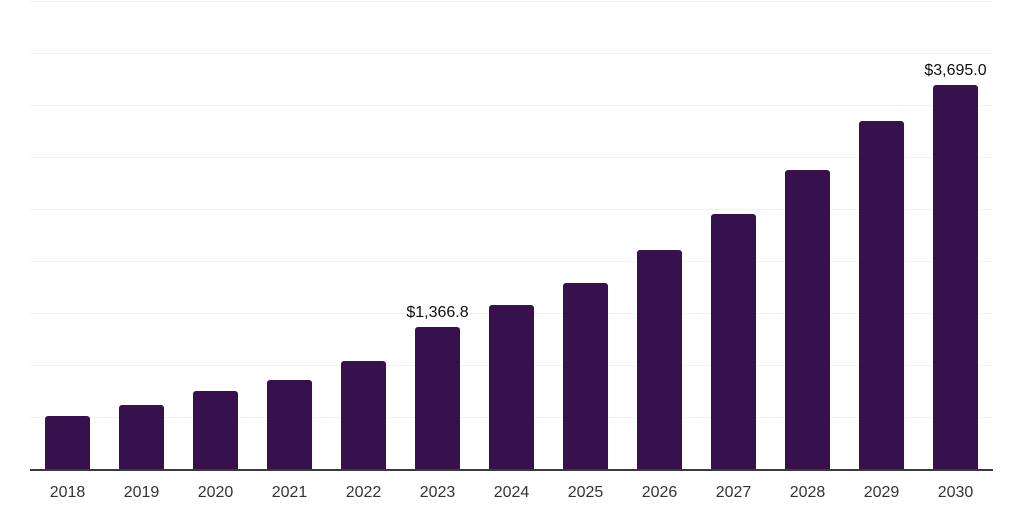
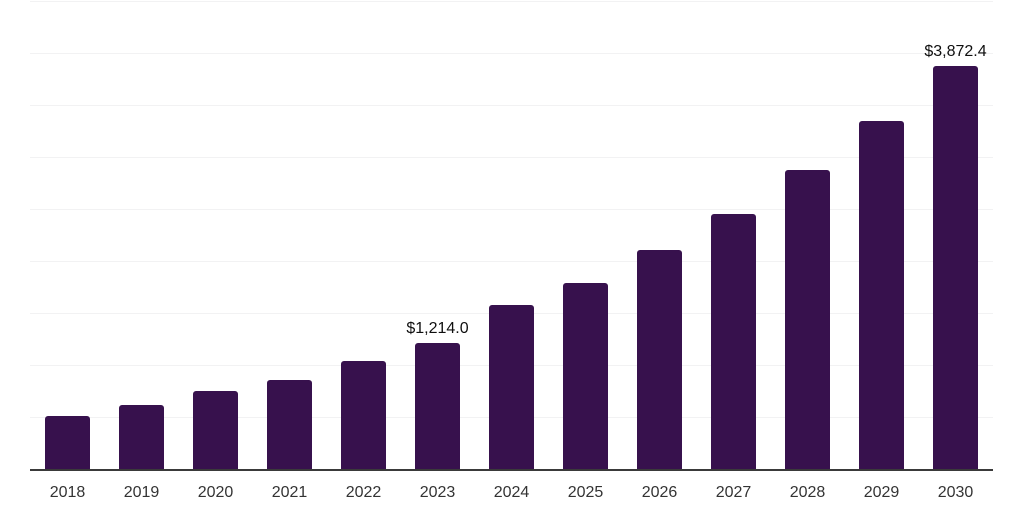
2023: $1,366.8 -> $1,214.0
2030: $3,695.0 -> $3,872.4
